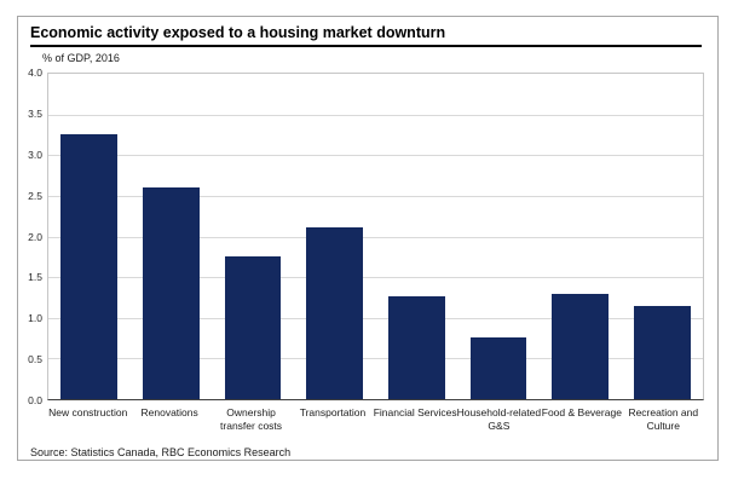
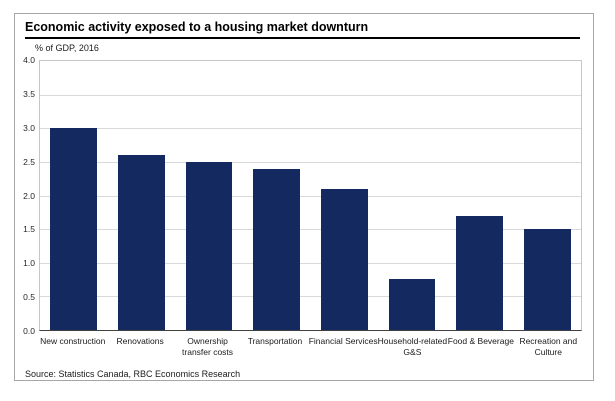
New construction: 3.3 -> 3.0
Ownership transfer costs: 1.8 -> 2.5
Transportation: 2.1 -> 2.4
Financial Services: 1.3 -> 2.1
Food & Beverage: 1.3 -> 1.7
Recreation and Culture: 1.1 -> 1.5
